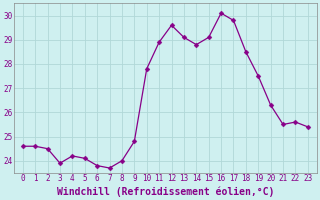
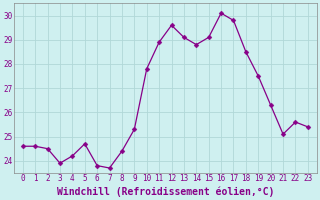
5: 24.1 -> 24.7
8: 24.0 -> 24.4
9: 24.8 -> 25.3
21: 25.5 -> 25.1
